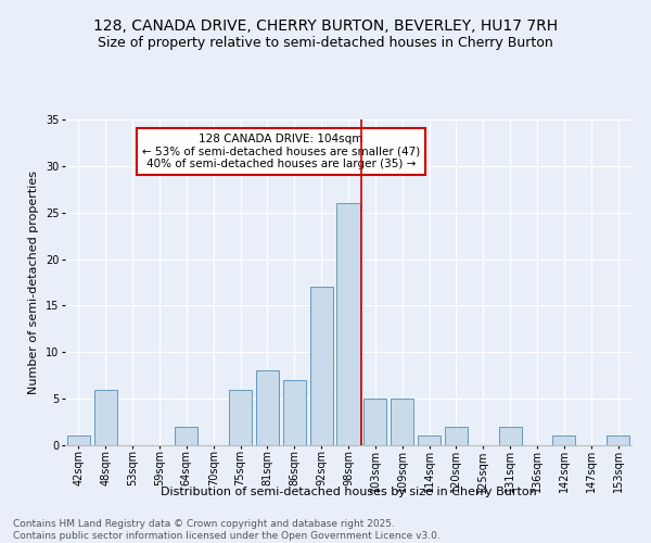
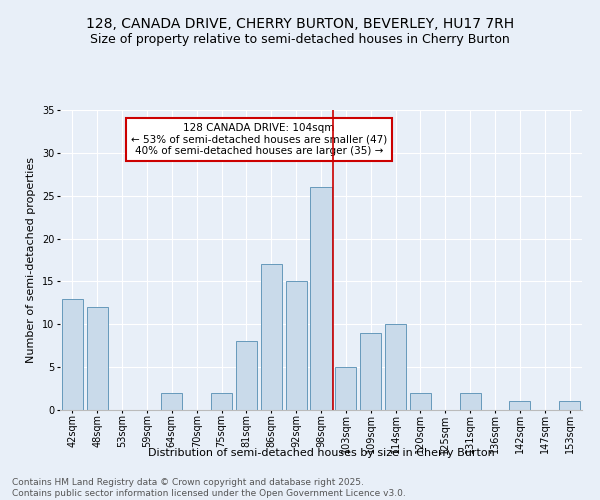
42sqm: 1 -> 13
48sqm: 6 -> 12
75sqm: 6 -> 2
86sqm: 7 -> 17
92sqm: 17 -> 15
109sqm: 5 -> 9
114sqm: 1 -> 10
